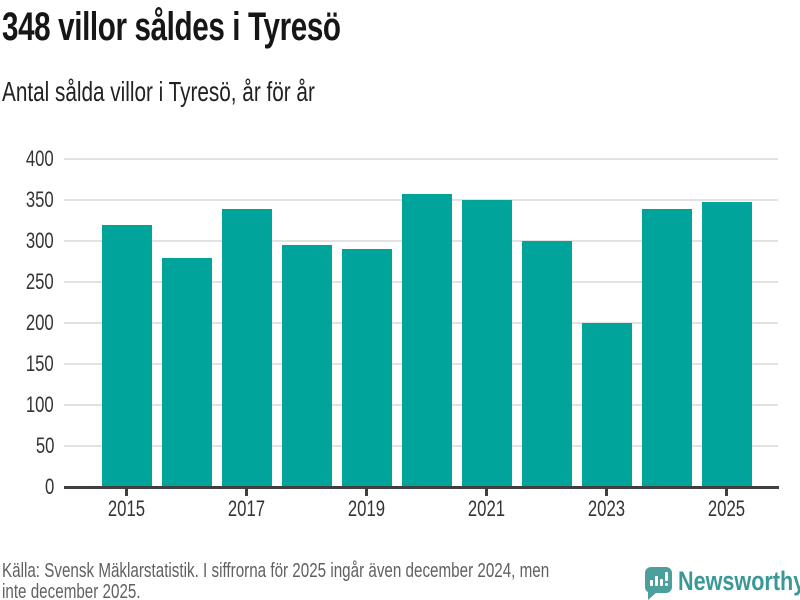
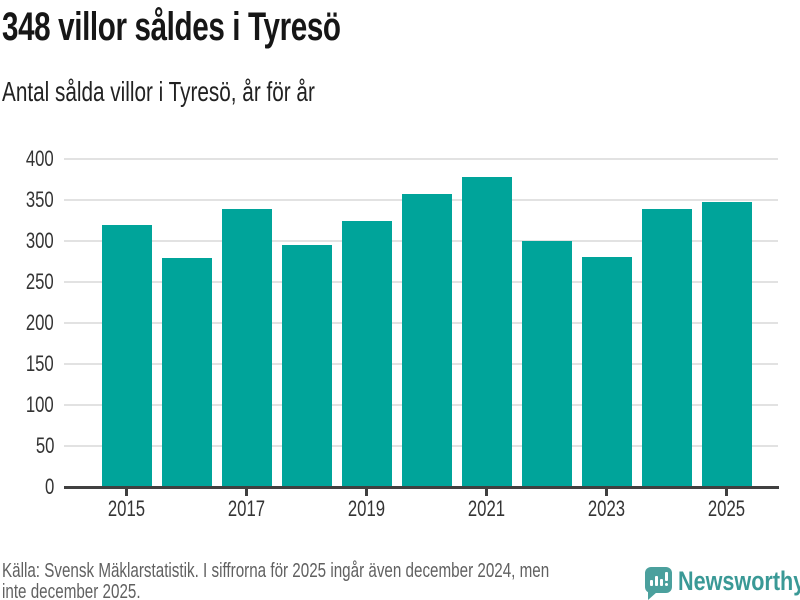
2019: 290 -> 320
2021: 350 -> 380
2023: 200 -> 280
